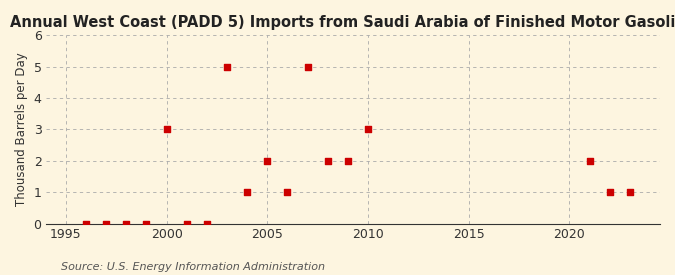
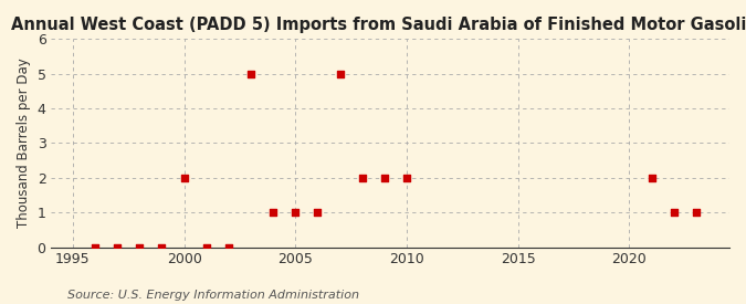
2000: 3 -> 2
2005: 2 -> 1
2010: 3 -> 2
